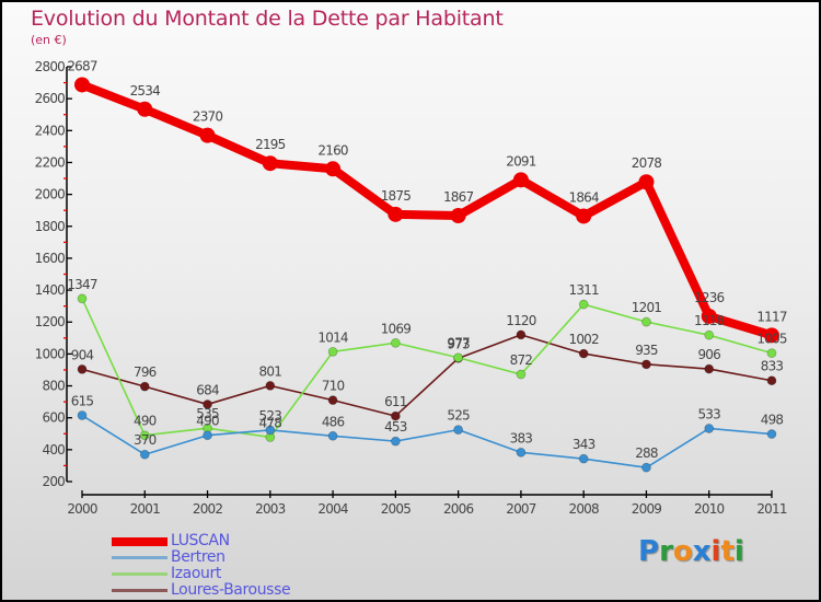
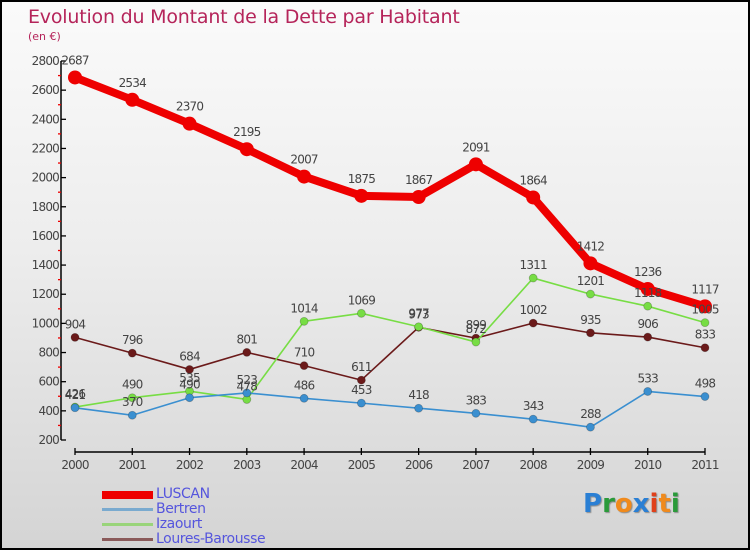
Bertren/2000: 615 -> 421
Izaourt/2000: 1347 -> 426
LUSCAN/2004: 2160 -> 2007
Bertren/2006: 525 -> 418
Loures-Barousse/2007: 1120 -> 899
LUSCAN/2009: 2078 -> 1412
